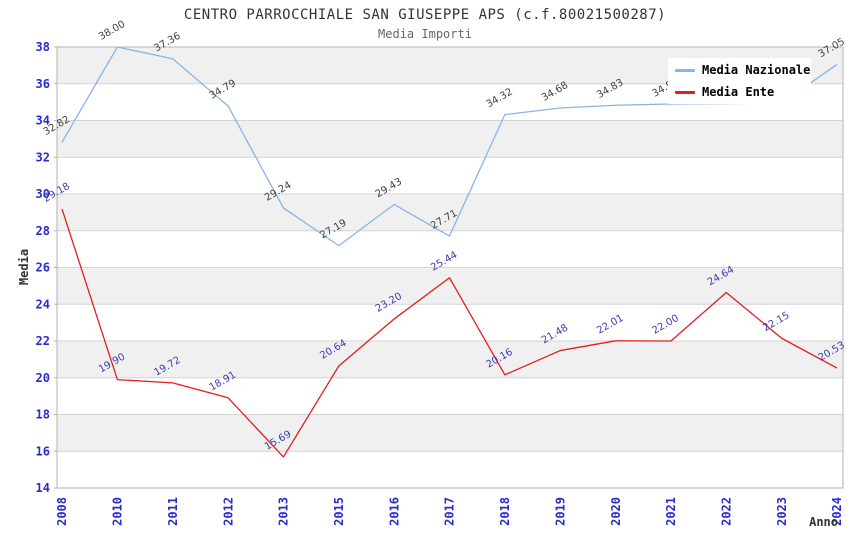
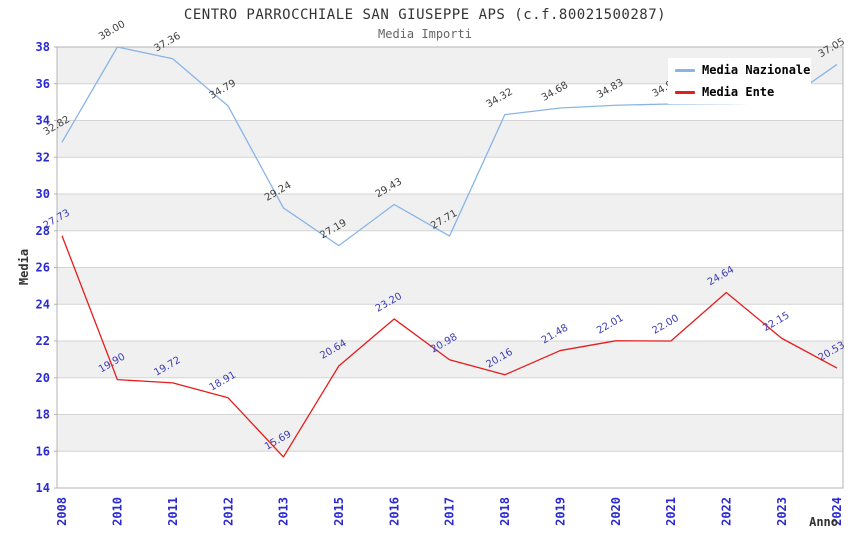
Media Ente/2008: 29.18 -> 27.73
Media Ente/2017: 25.44 -> 20.98
